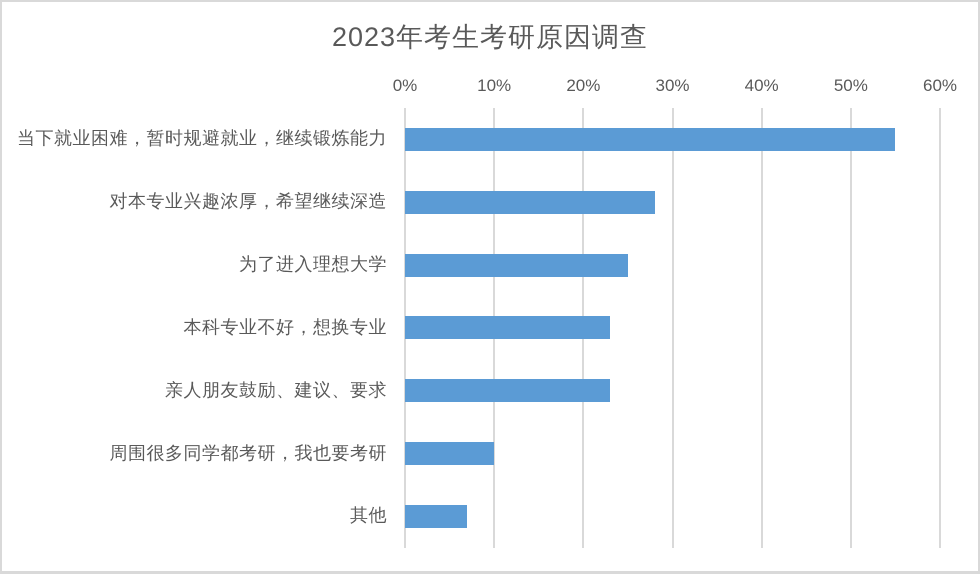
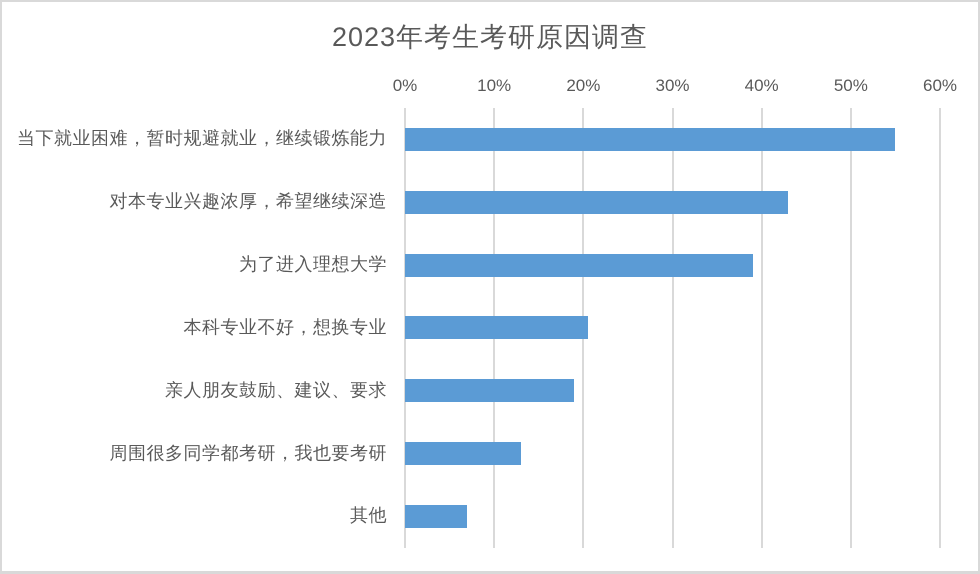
对本专业兴趣浓厚，希望继续深造: 28% -> 43%
为了进入理想大学: 25% -> 39%
本科专业不好，想换专业: 23% -> 20%
亲人朋友鼓励、建议、要求: 23% -> 19%
周围很多同学都考研，我也要考研: 10% -> 13%
